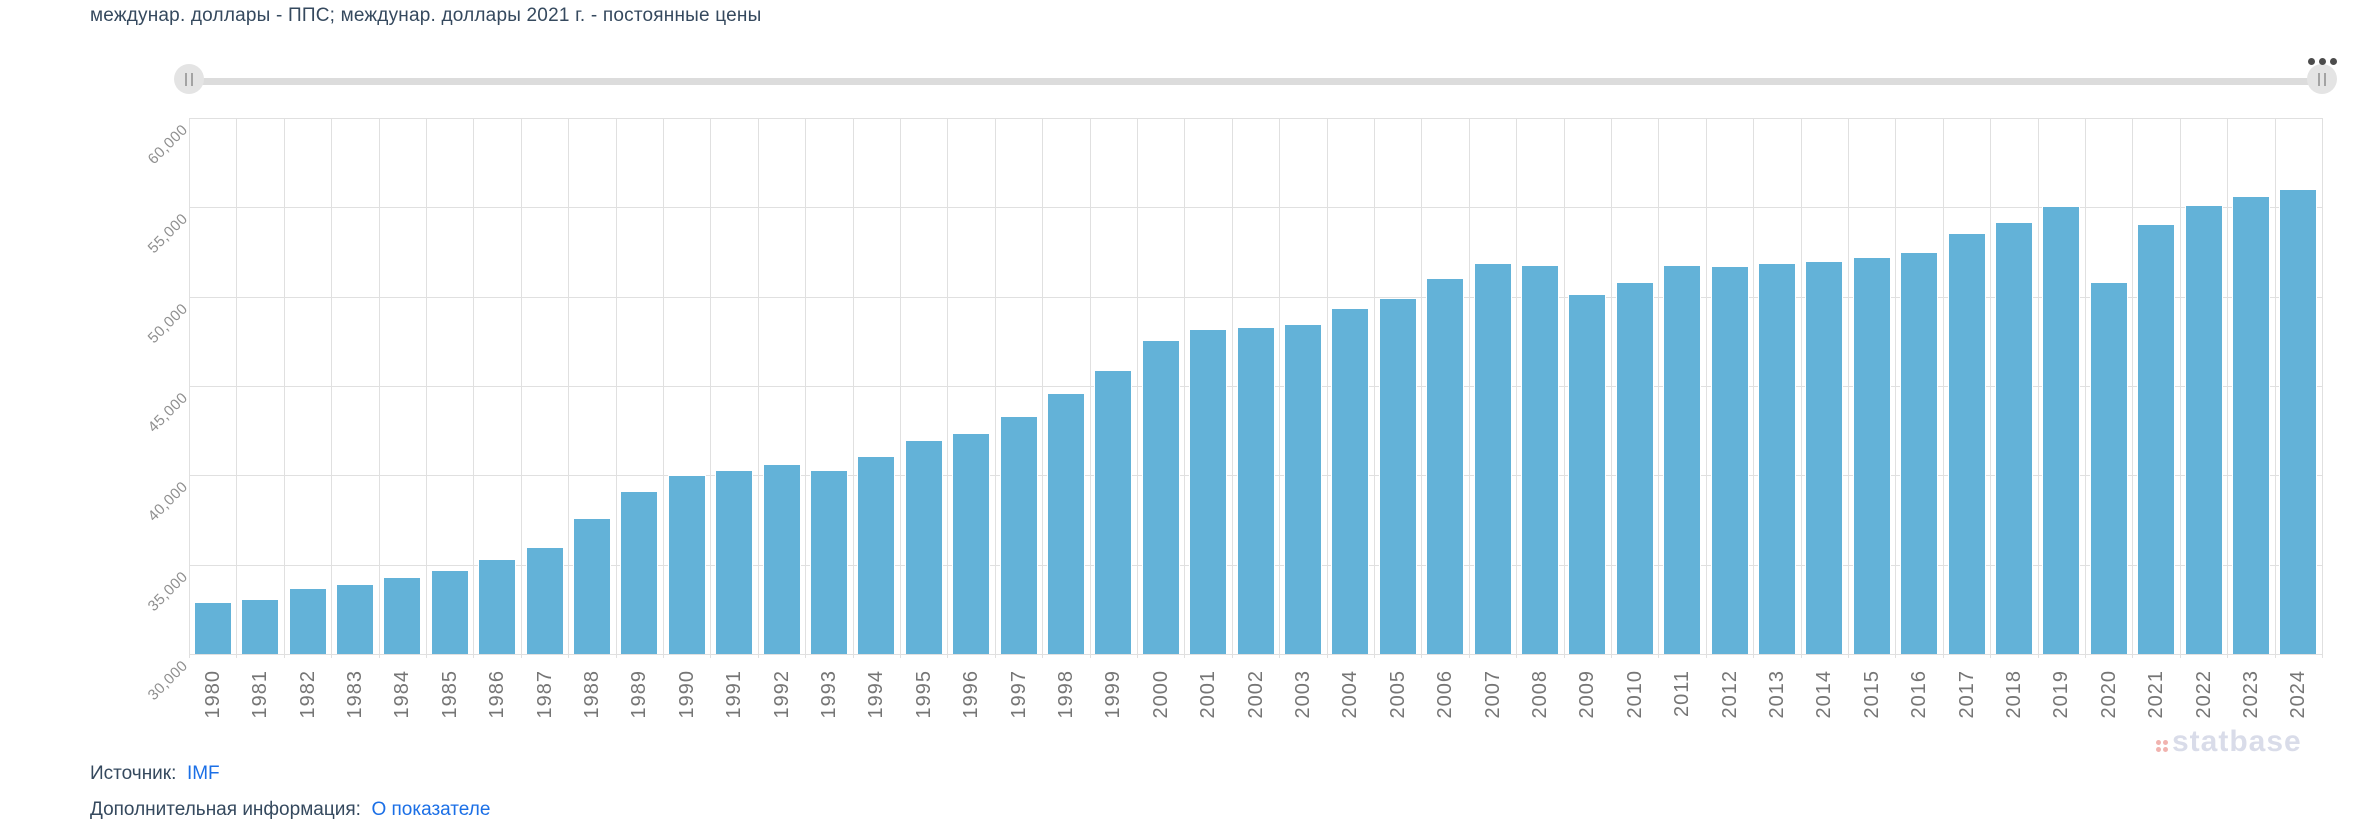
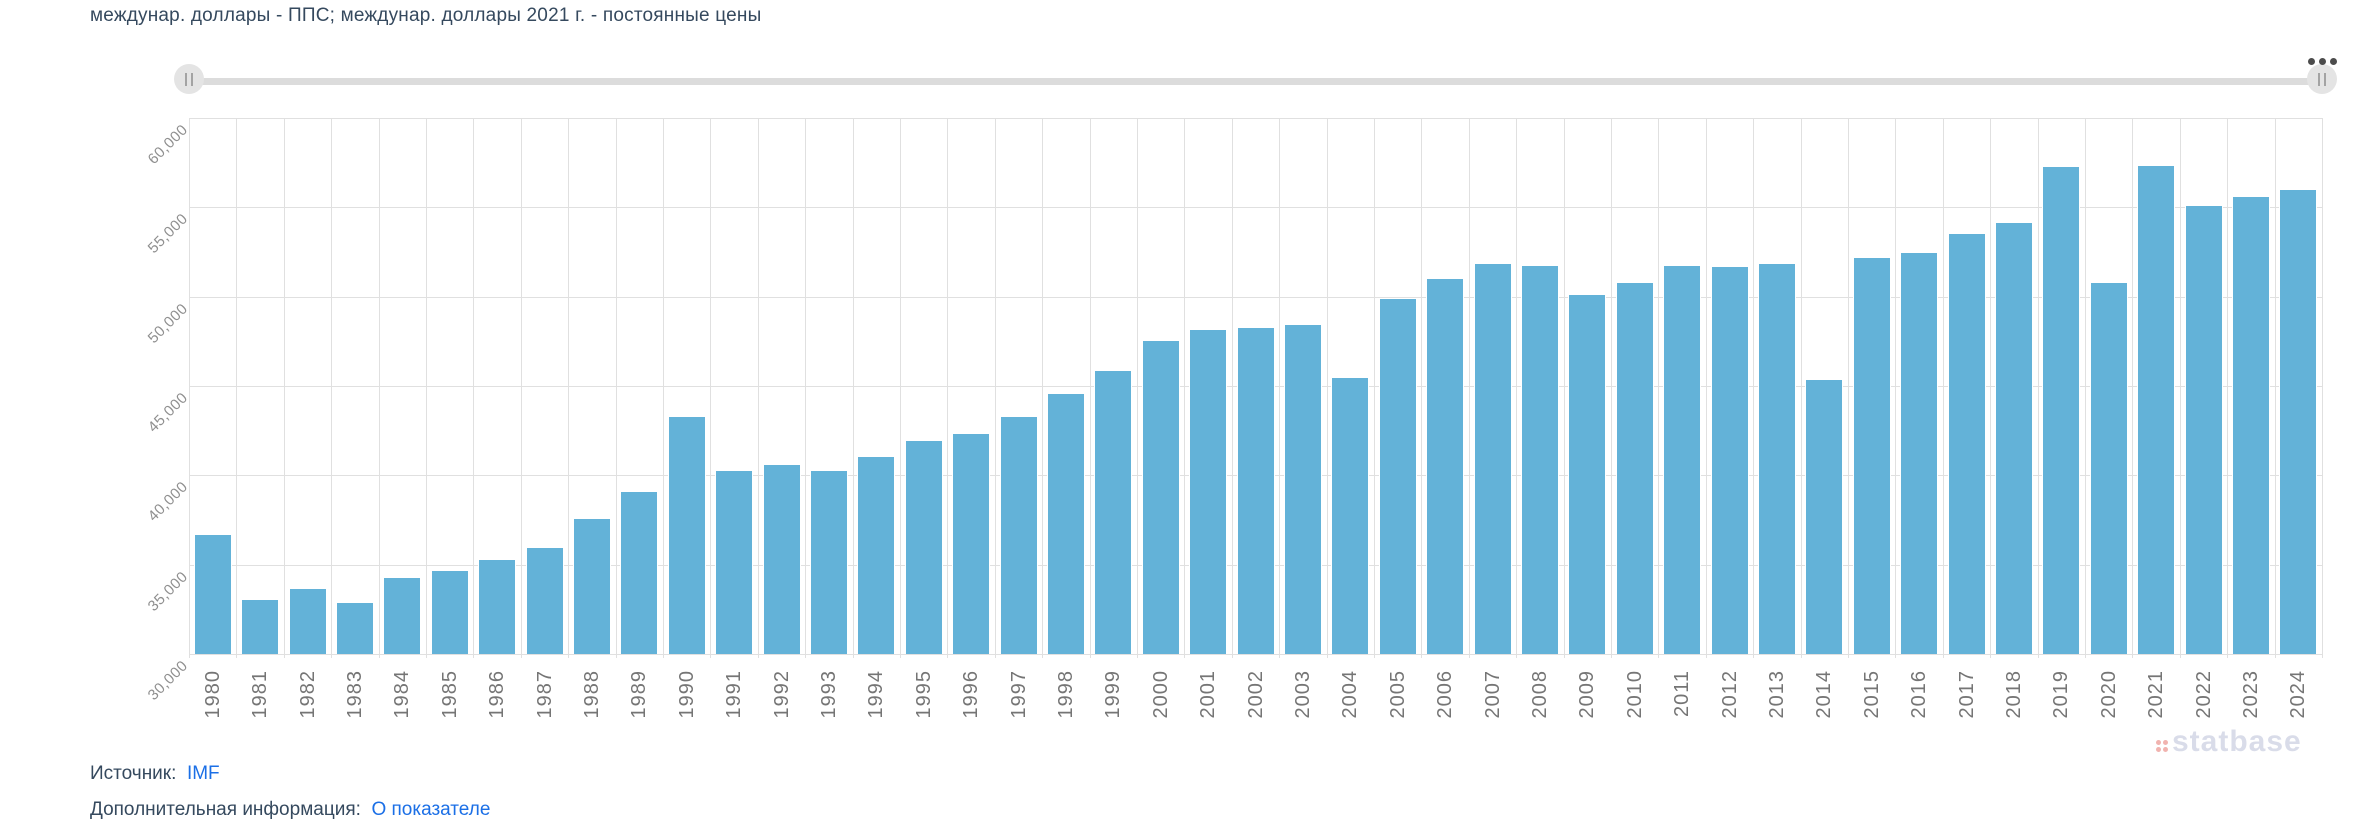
1980: 32900 -> 36700
1983: 33900 -> 32900
1990: 40000 -> 43300
2004: 49400 -> 45500
2014: 52000 -> 45400
2019: 55100 -> 57300
2021: 54000 -> 57400
